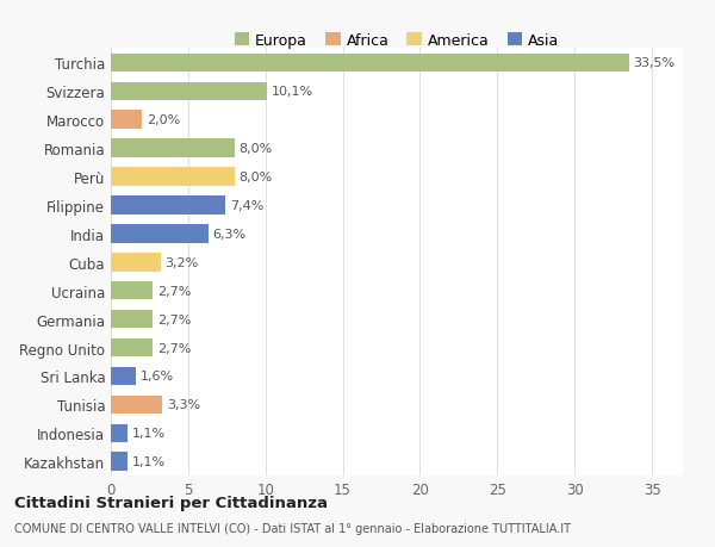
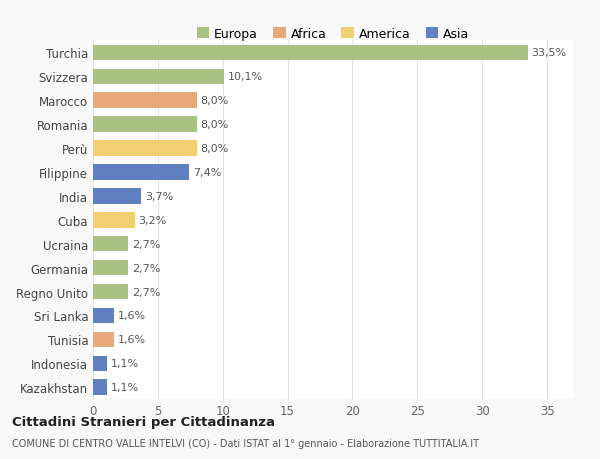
Marocco: 2,0% -> 8,0%
India: 6,3% -> 3,7%
Tunisia: 3,3% -> 1,6%
